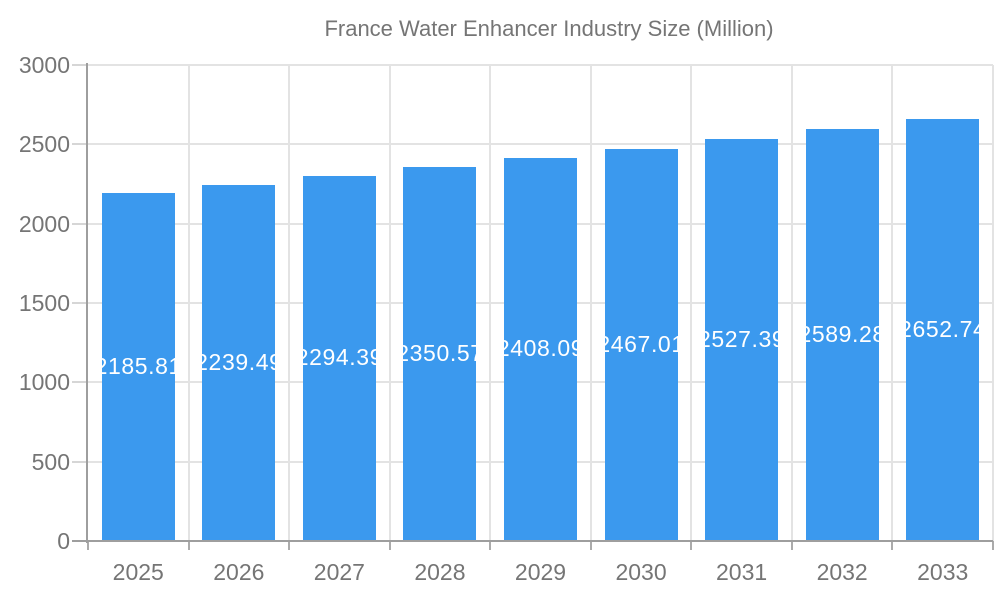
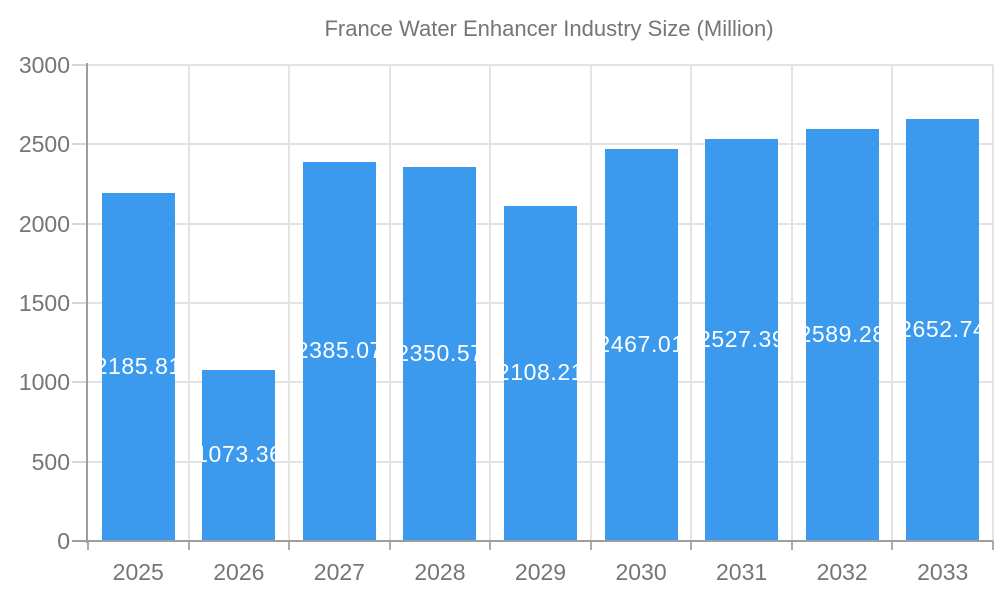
2026: 2239.49 -> 1073.36
2027: 2294.39 -> 2385.07
2029: 2408.09 -> 2108.21
